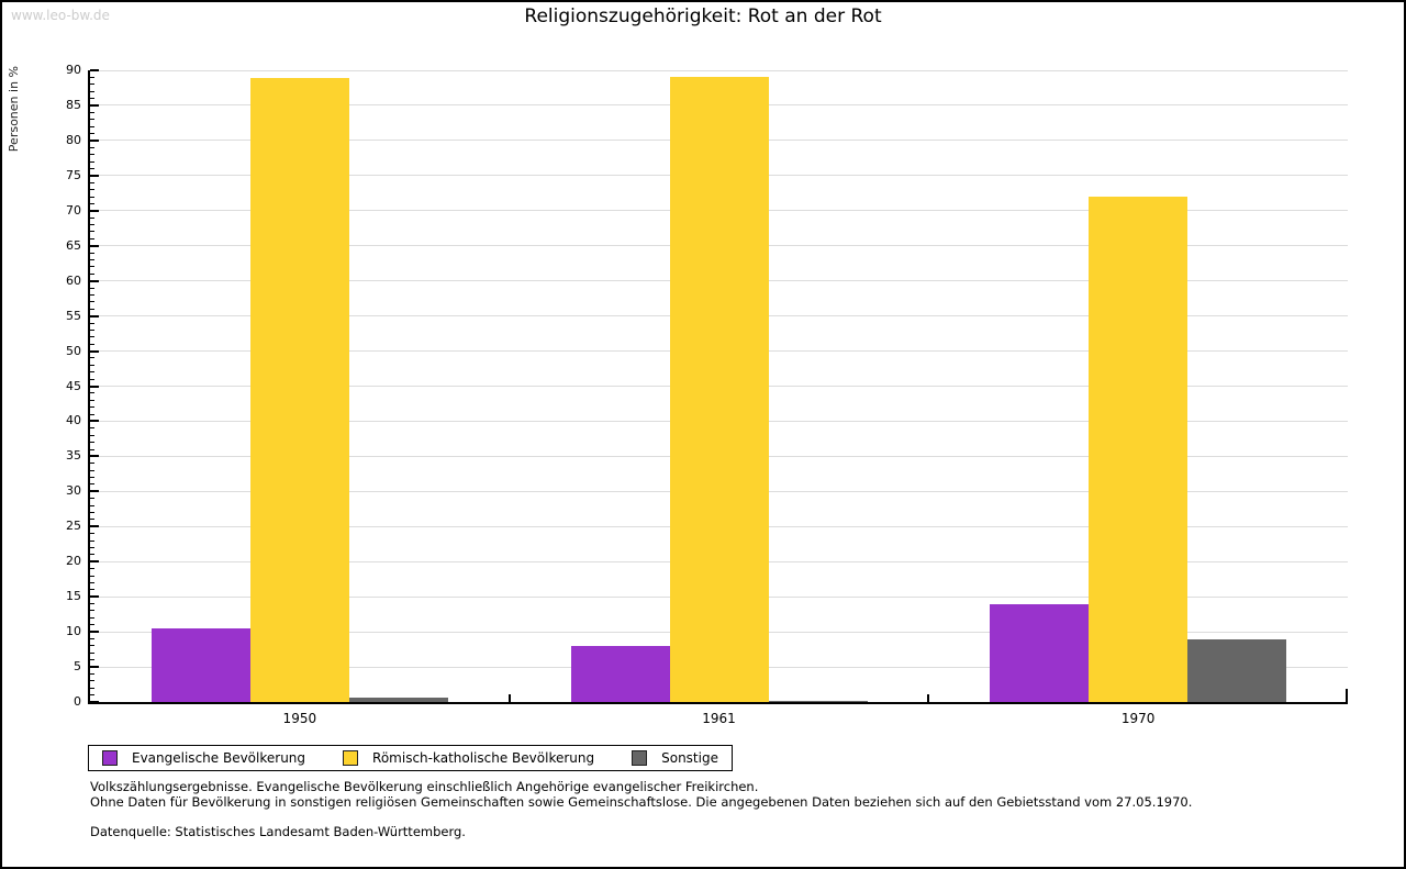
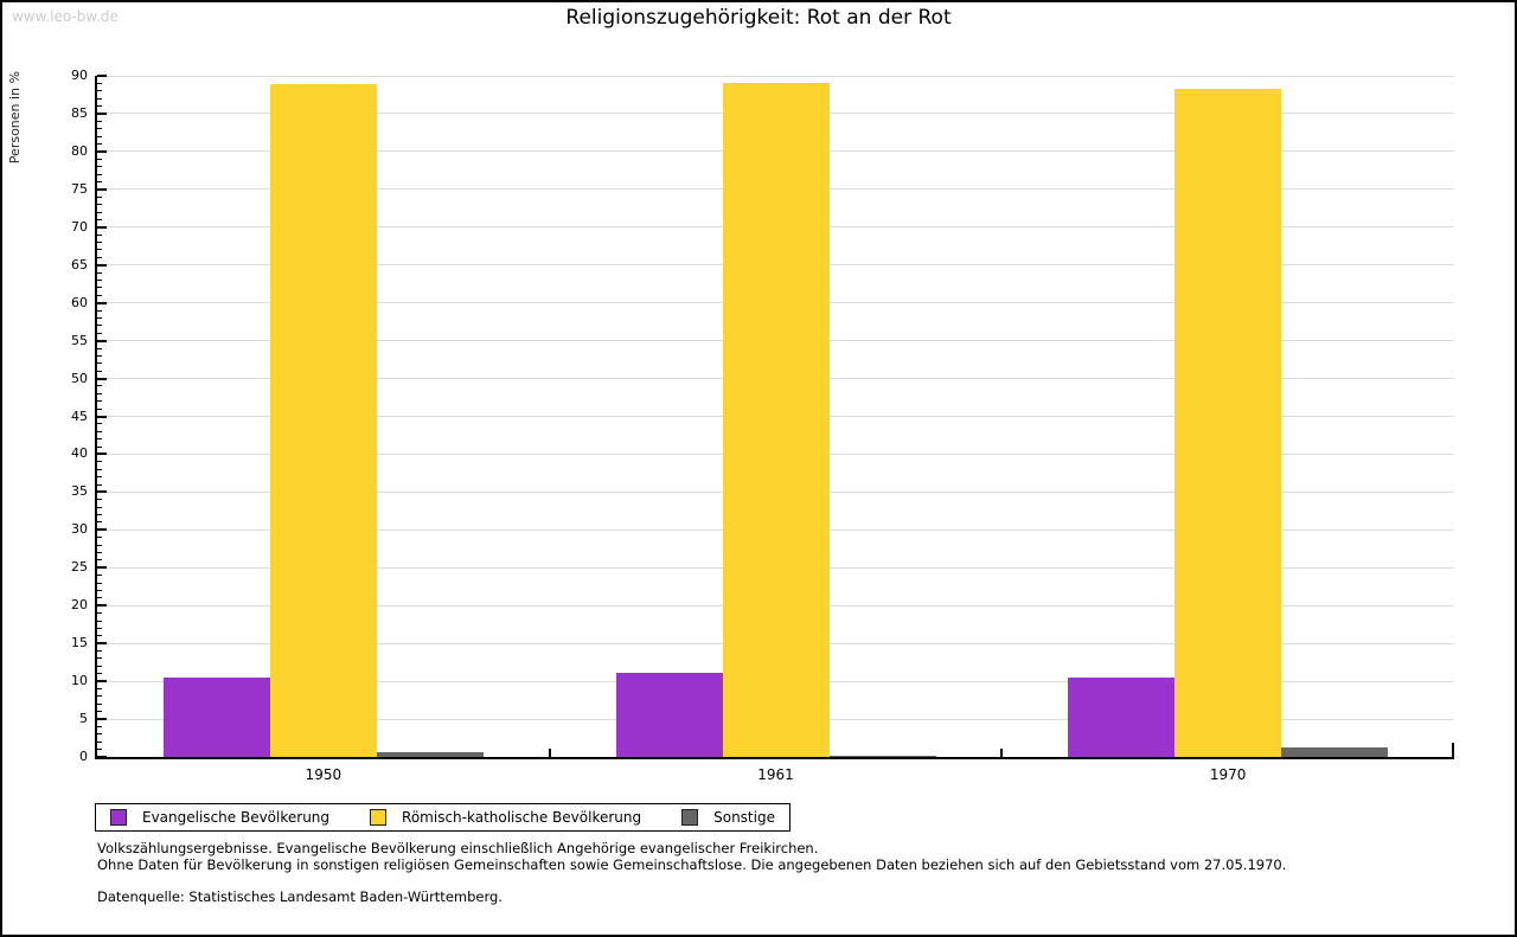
Evangelische Bevölkerung/1961: 8 -> 11
Evangelische Bevölkerung/1970: 14 -> 10
Römisch-katholische Bevölkerung/1970: 72 -> 88
Sonstige/1970: 9 -> 1
